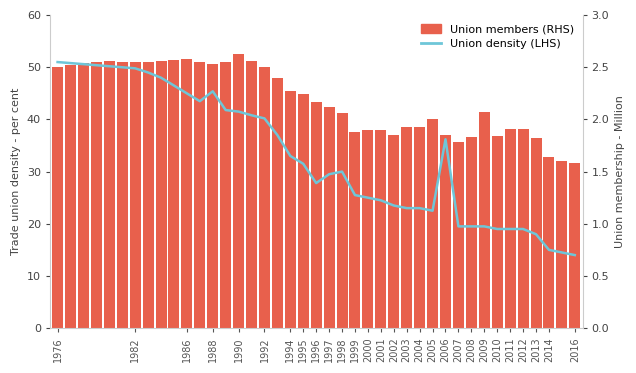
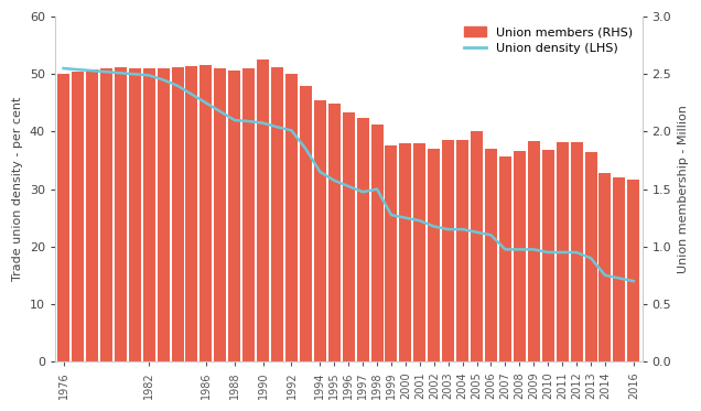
Union density (LHS)/1988: 45.4 -> 42.0
Union density (LHS)/1996: 27.8 -> 30.5
Union density (LHS)/2006: 36.2 -> 22.0
Union members (RHS)/2009: 2.07 -> 1.92
